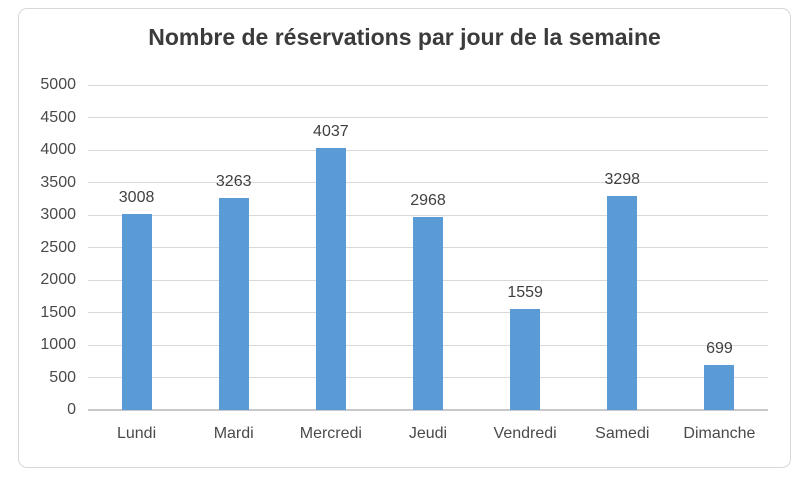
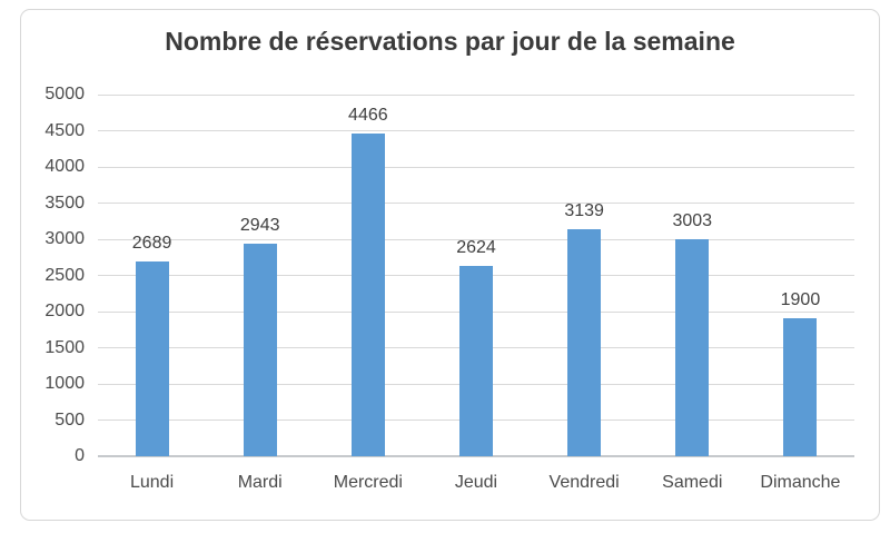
Lundi: 3008 -> 2689
Mardi: 3263 -> 2943
Mercredi: 4037 -> 4466
Jeudi: 2968 -> 2624
Vendredi: 1559 -> 3139
Samedi: 3298 -> 3003
Dimanche: 699 -> 1900
